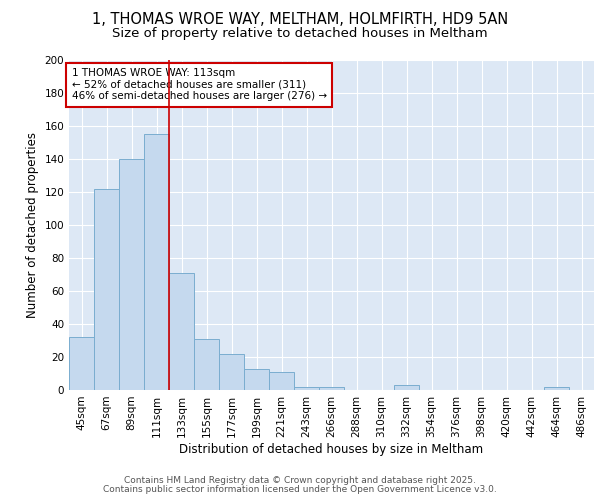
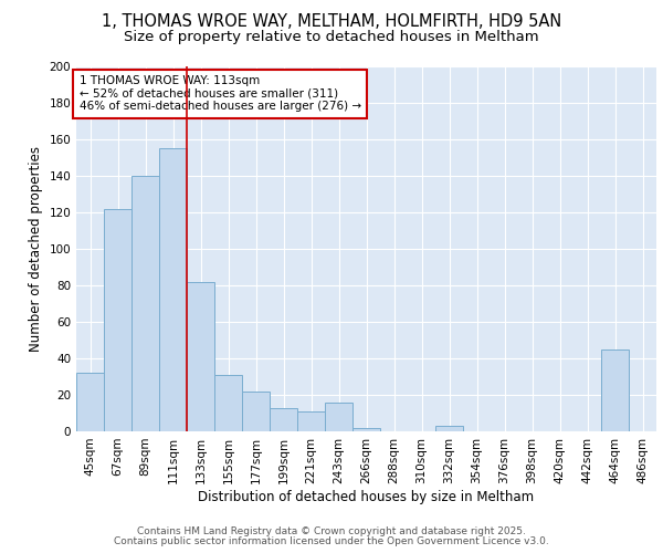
133sqm: 71 -> 82
243sqm: 2 -> 16
464sqm: 2 -> 45
